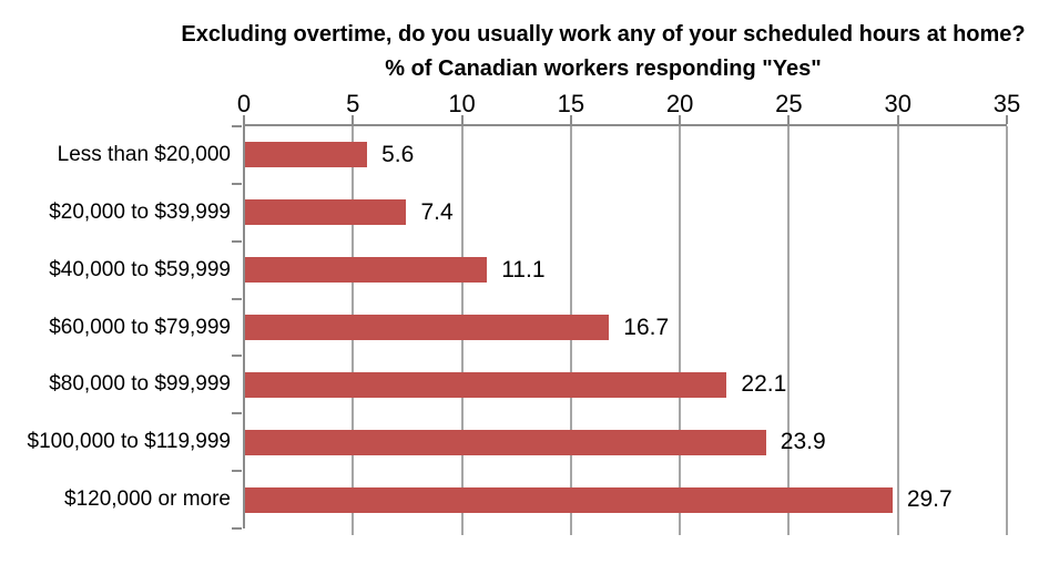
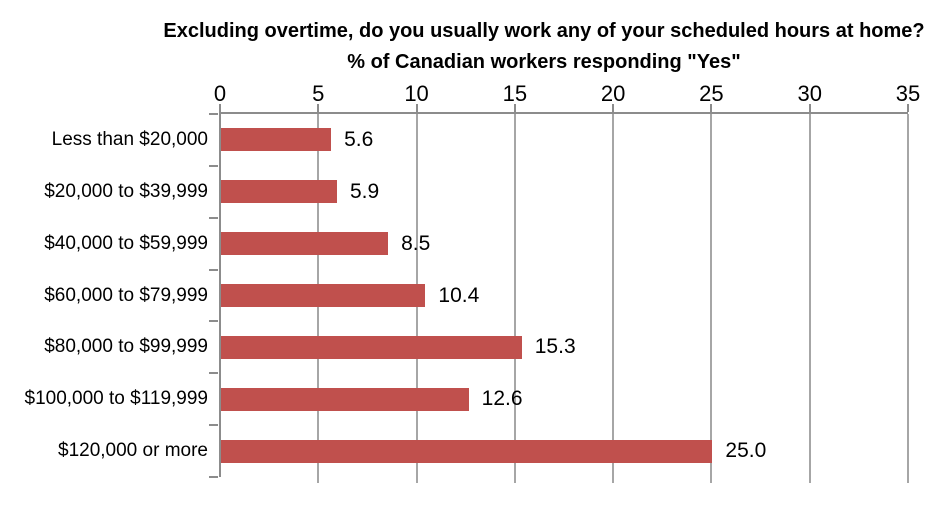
$20,000 to $39,999: 7.4 -> 5.9
$40,000 to $59,999: 11.1 -> 8.5
$60,000 to $79,999: 16.7 -> 10.4
$80,000 to $99,999: 22.1 -> 15.3
$100,000 to $119,999: 23.9 -> 12.6
$120,000 or more: 29.7 -> 25.0
